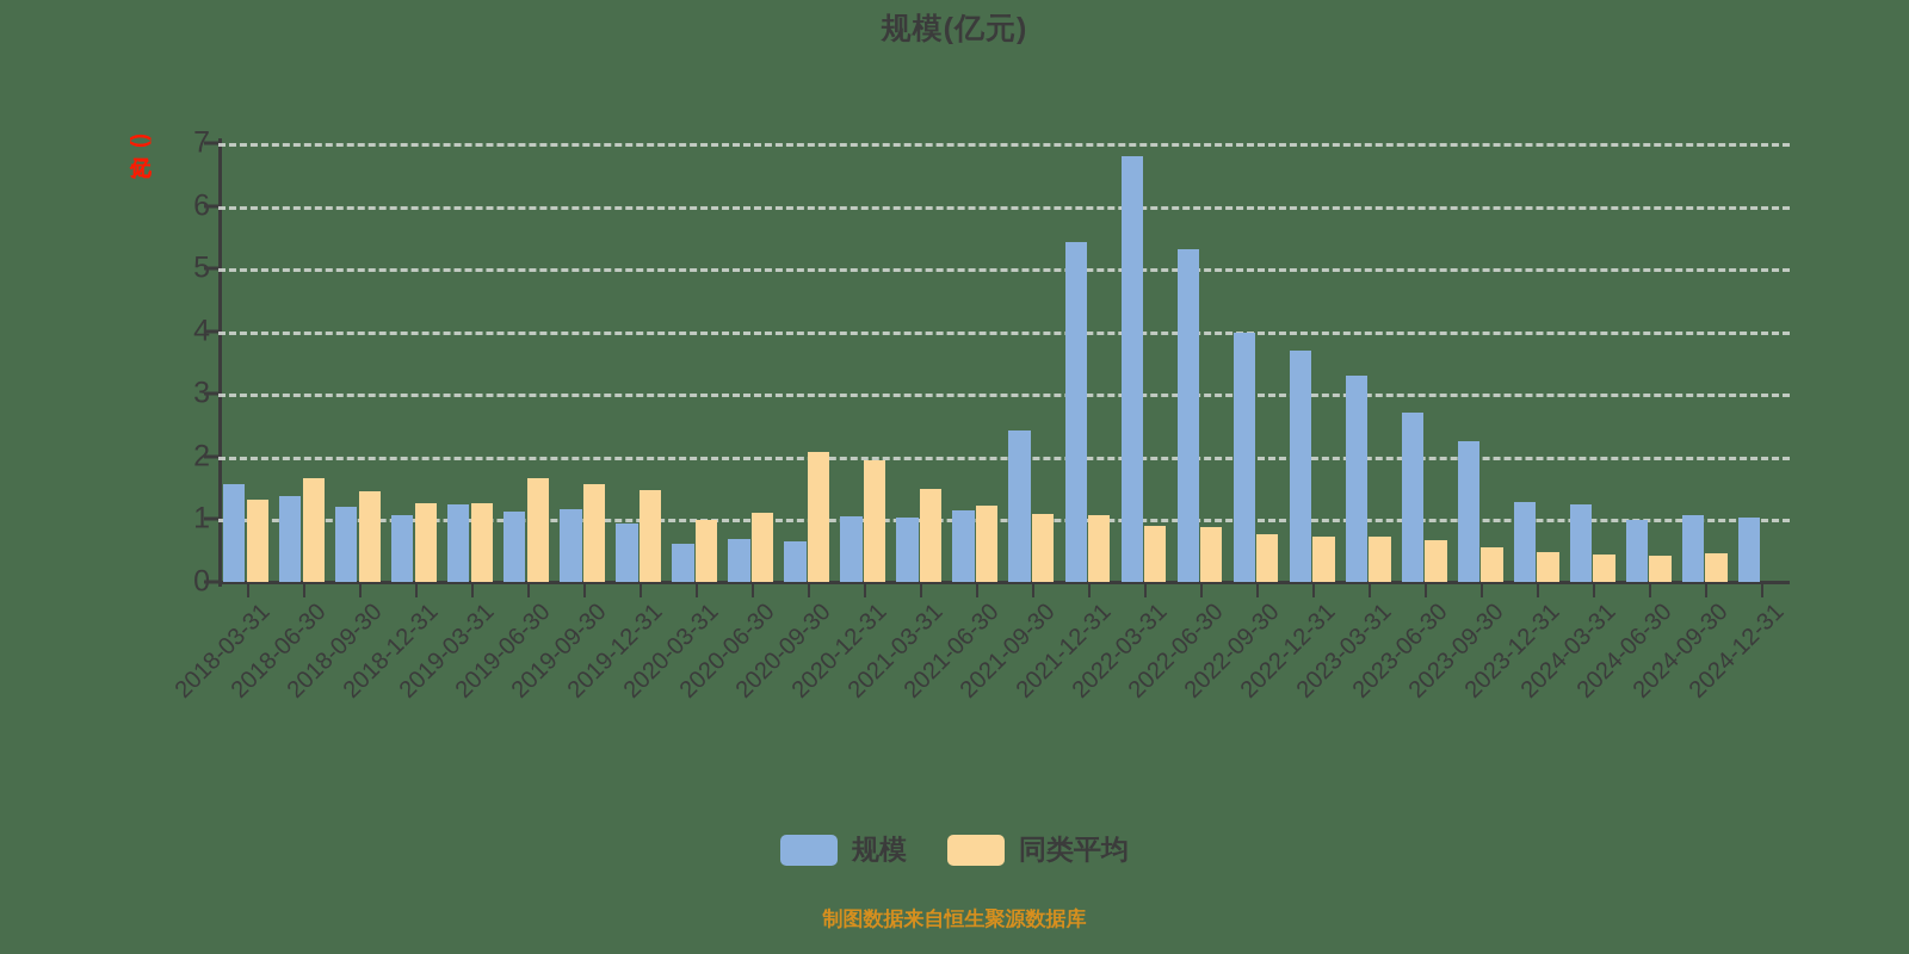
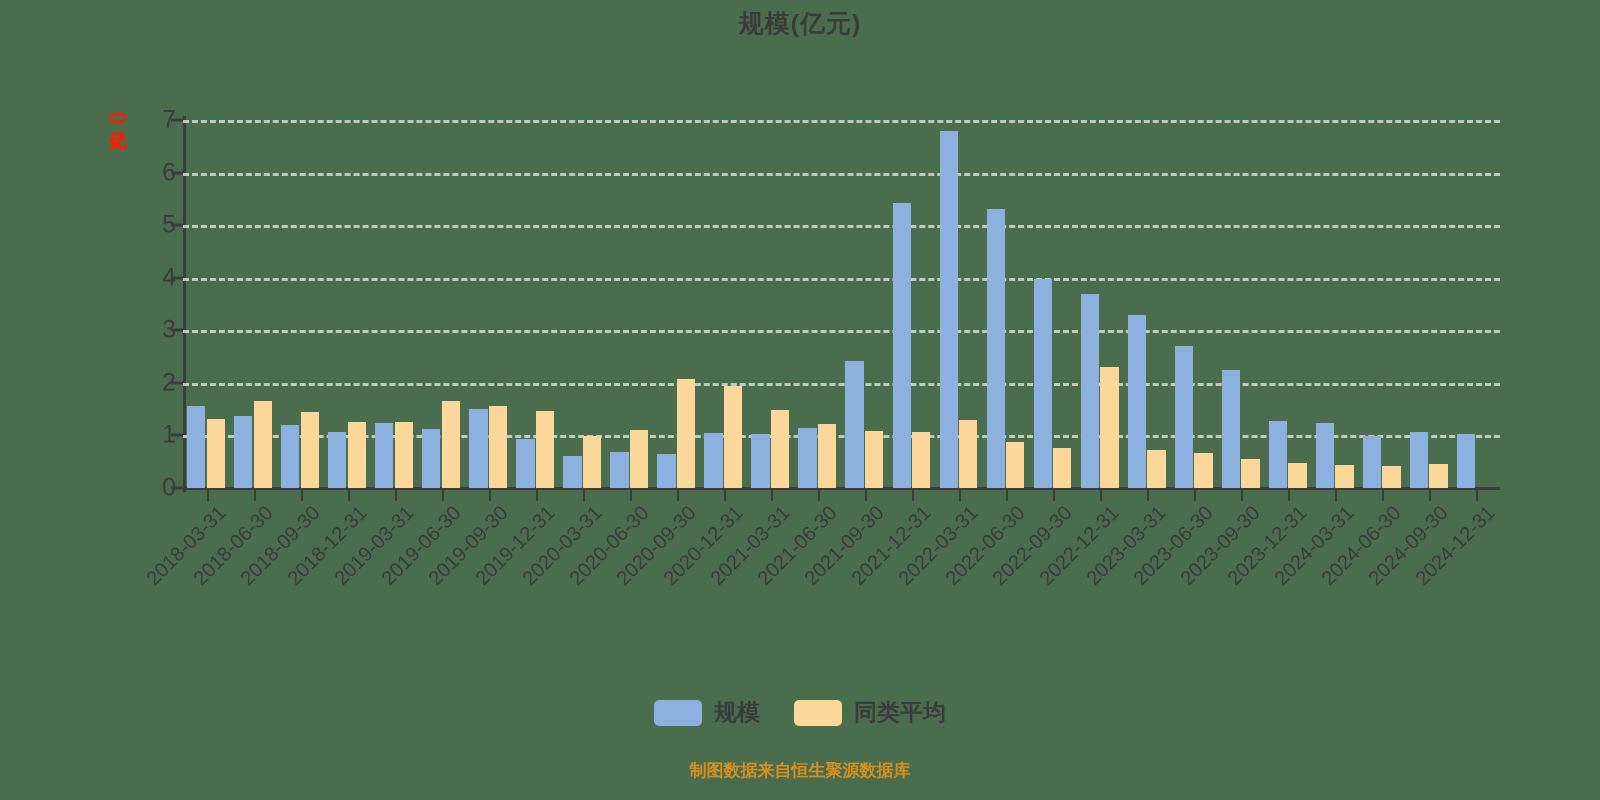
规模/2019-09-30: 1.2 -> 1.5
同类平均/2022-03-31: 0.9 -> 1.3
同类平均/2022-12-31: 0.7 -> 2.3
